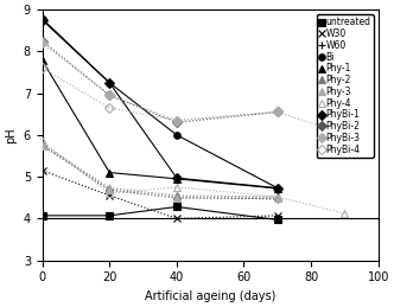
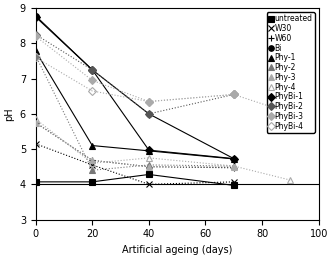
Phy-2/0: 5.78 -> 7.65
Phy-2/20: 4.73 -> 4.40
PhyBi-2/20: 6.95 -> 7.25
PhyBi-2/40: 6.30 -> 6.00
